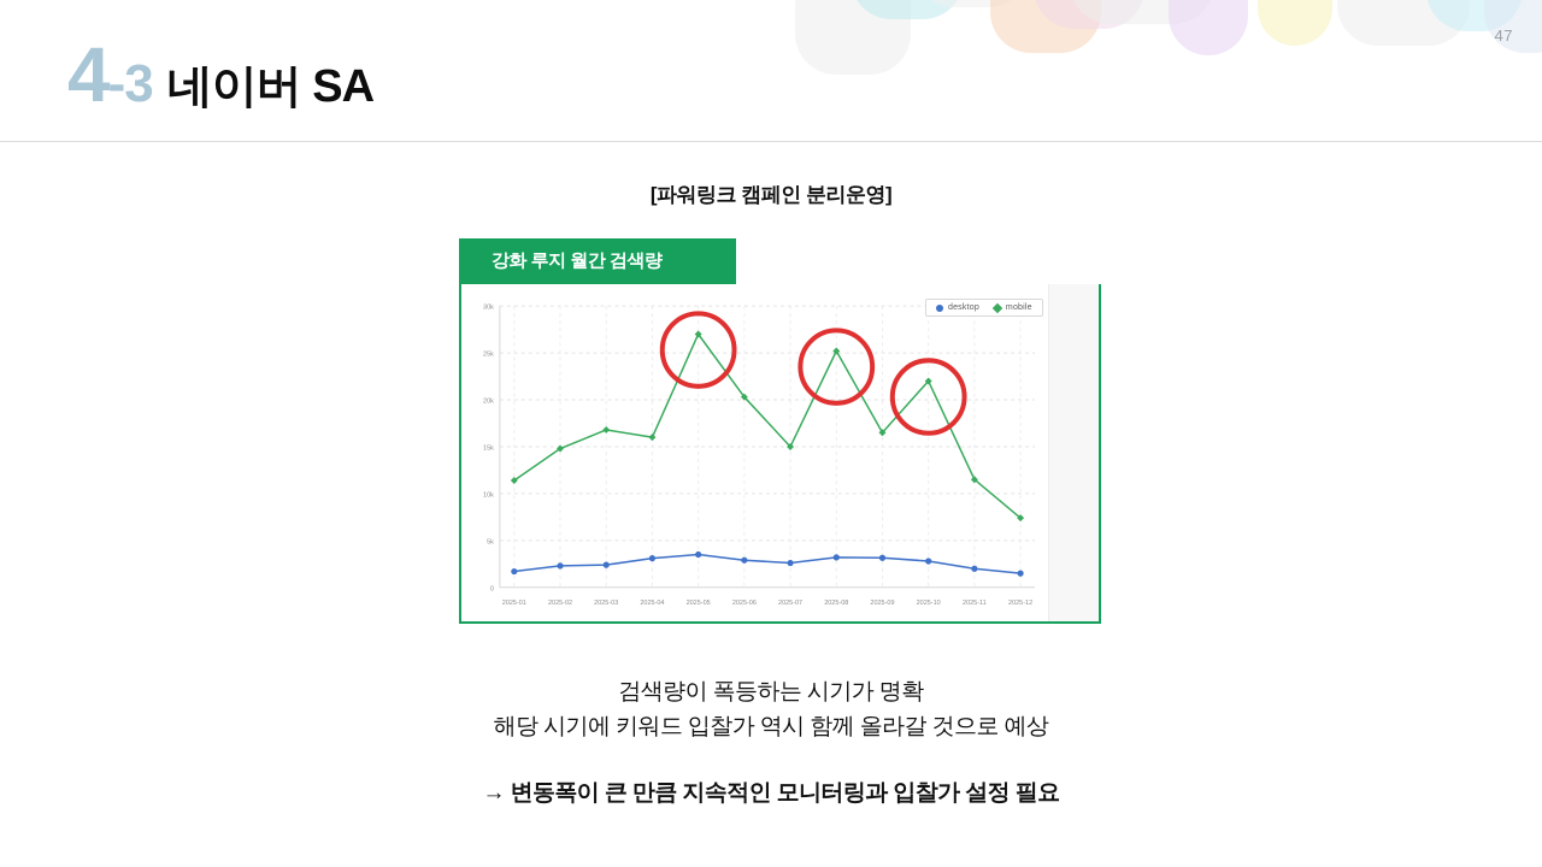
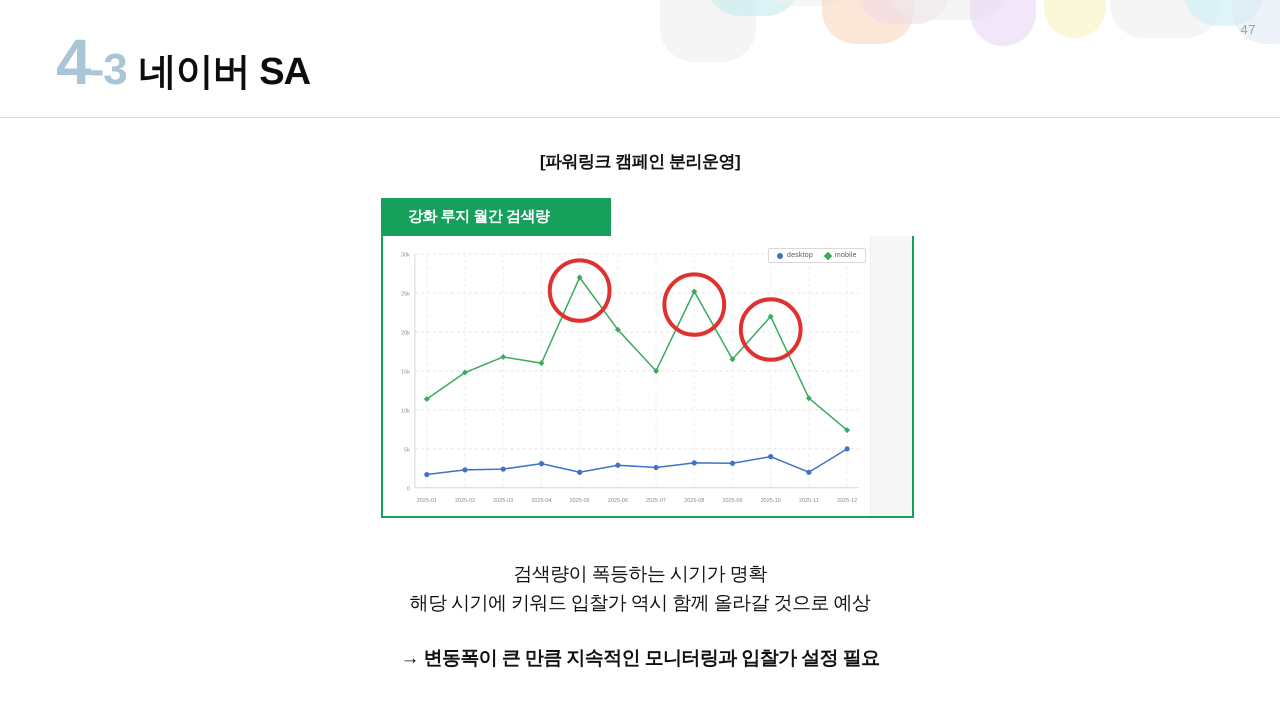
desktop/2025-05: 4k -> 2k
desktop/2025-10: 3k -> 4k
desktop/2025-12: 2k -> 5k
